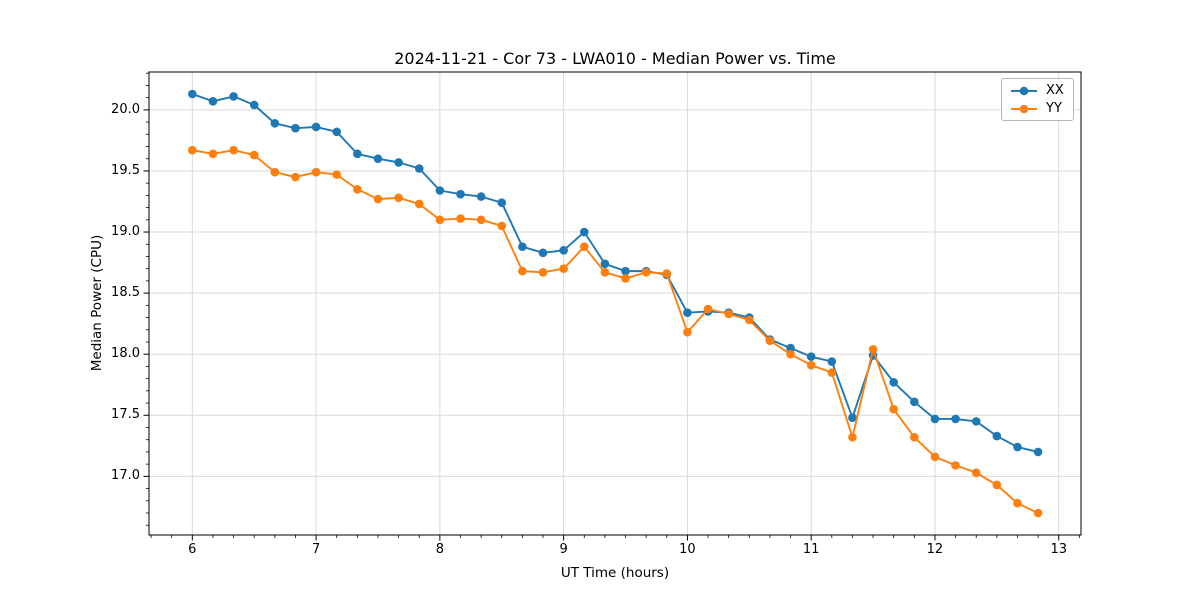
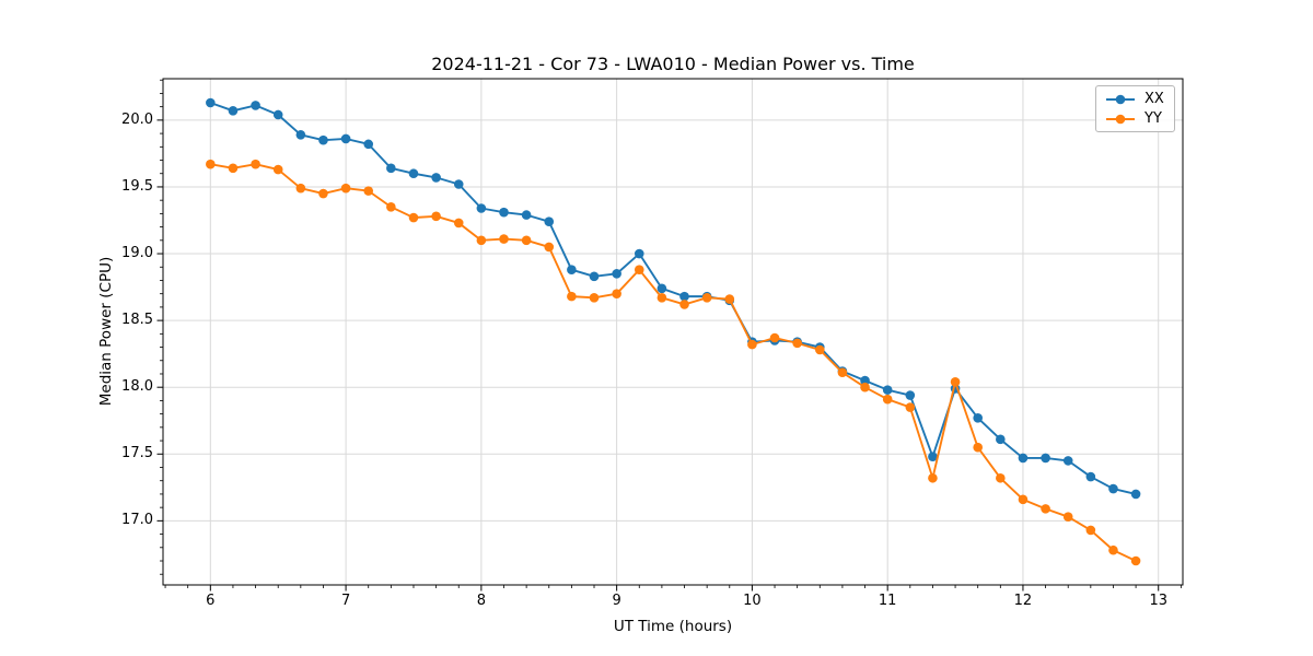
YY/10: 18.18 -> 18.32
